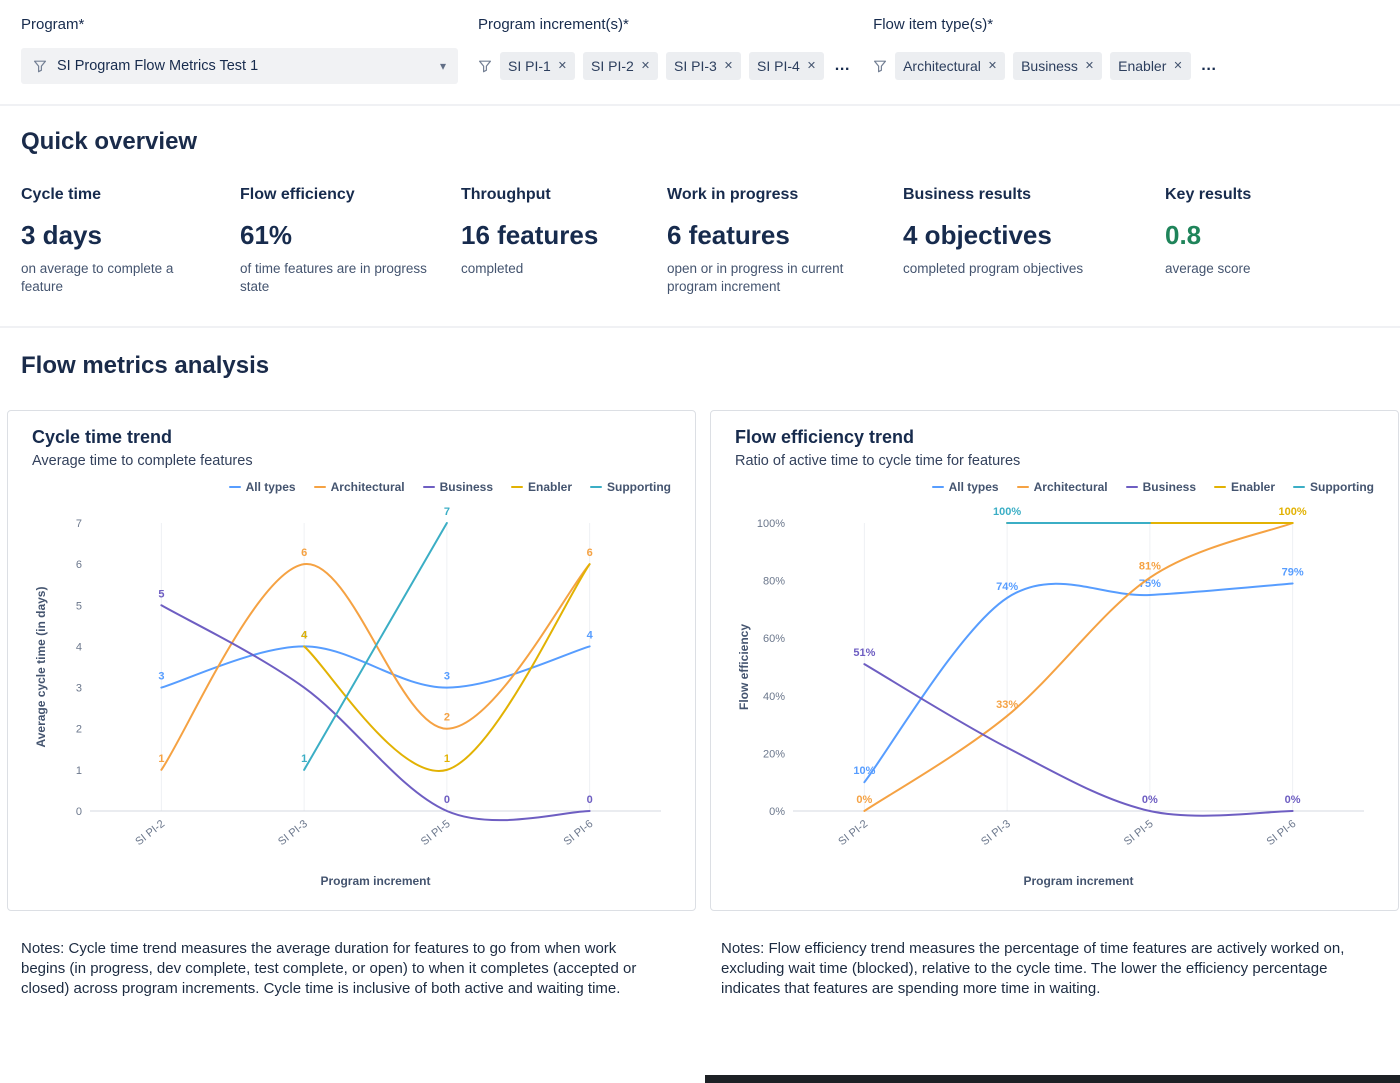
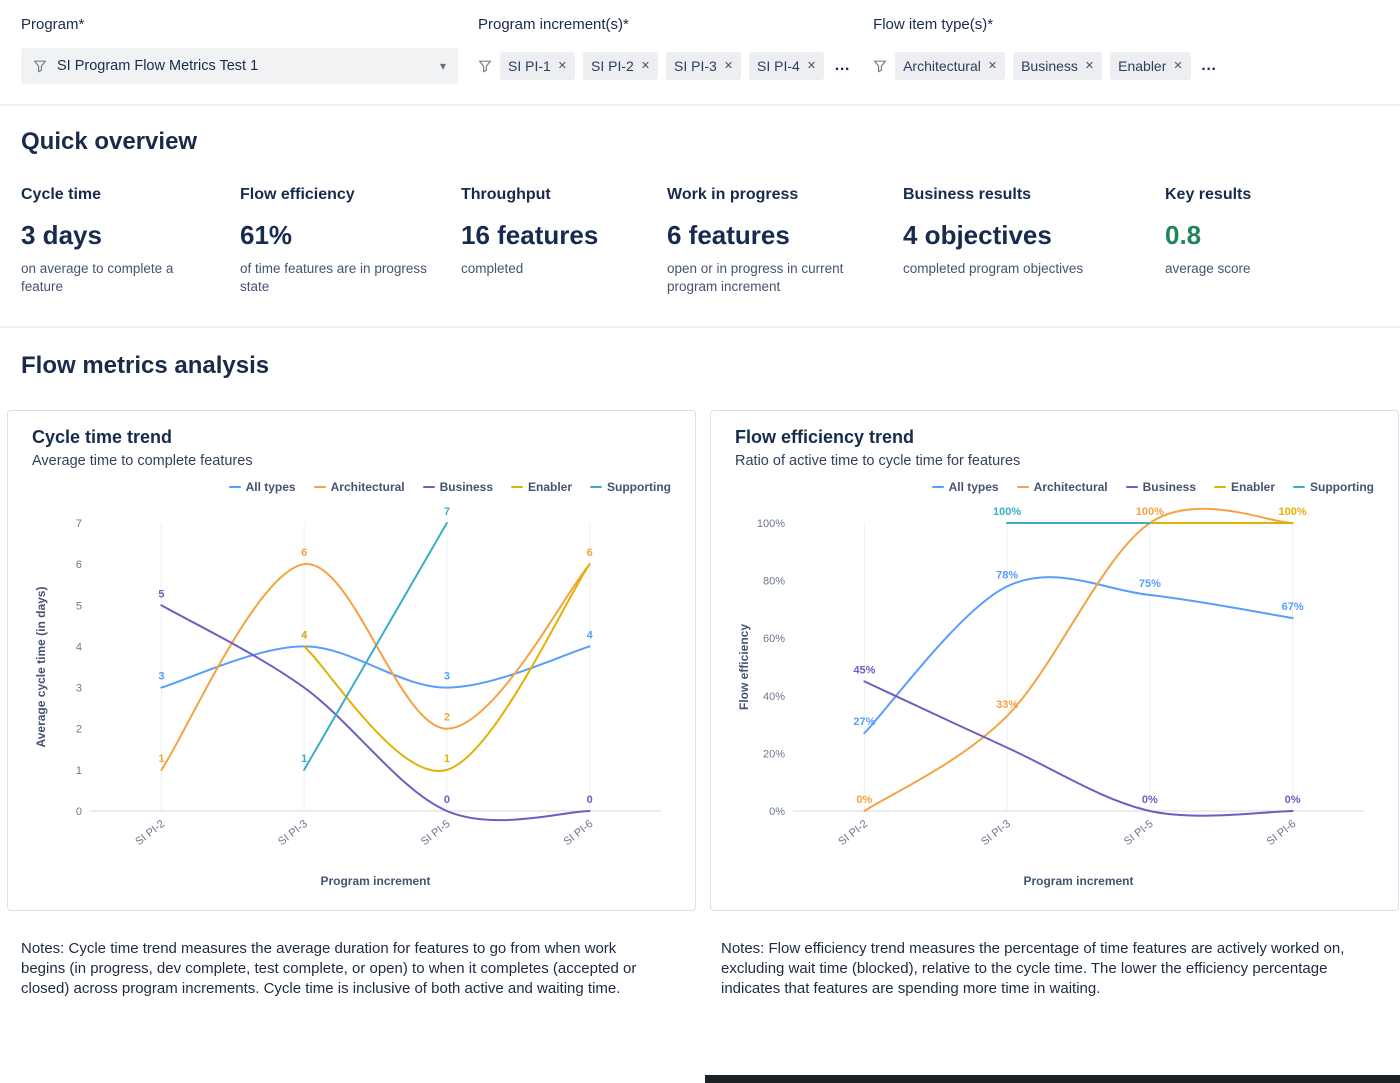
Flow efficiency trend/All types/SI PI-2: 10% -> 27%
Flow efficiency trend/Business/SI PI-2: 51% -> 45%
Flow efficiency trend/All types/SI PI-3: 74% -> 78%
Flow efficiency trend/Architectural/SI PI-5: 81% -> 100%
Flow efficiency trend/All types/SI PI-6: 79% -> 67%
